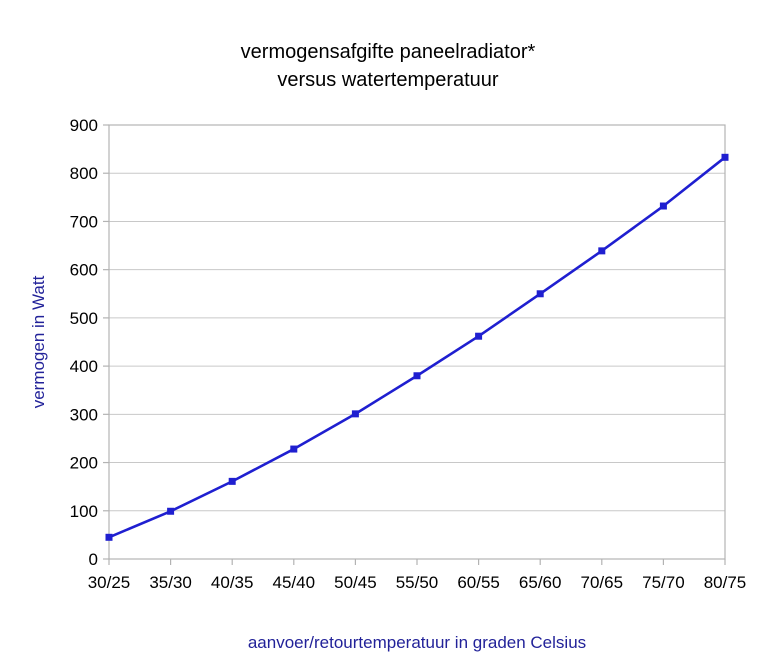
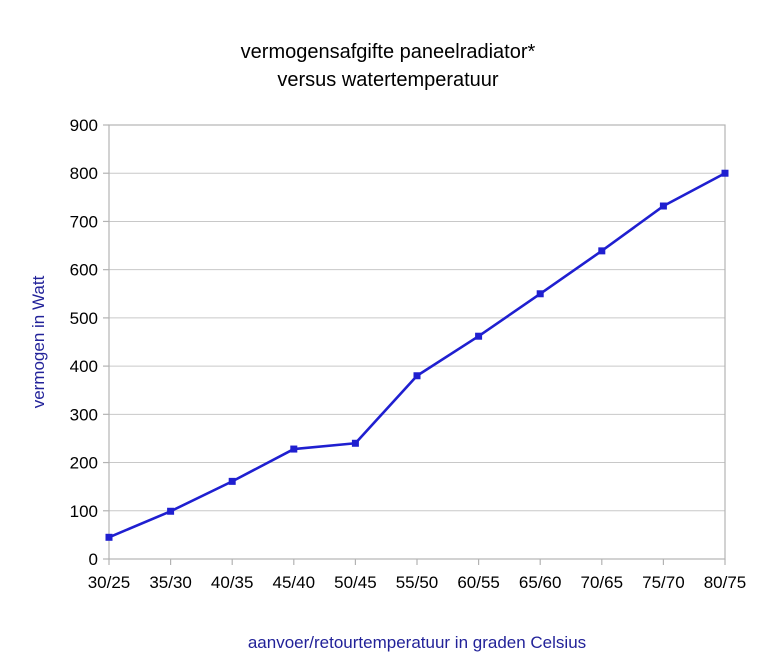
50/45: 300 -> 240
80/75: 830 -> 800
